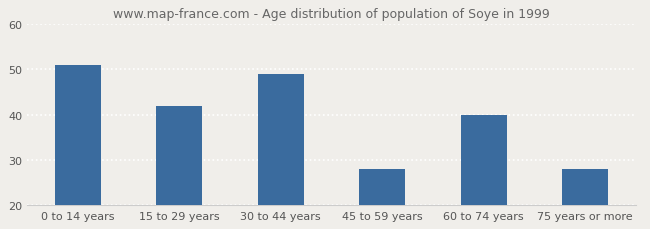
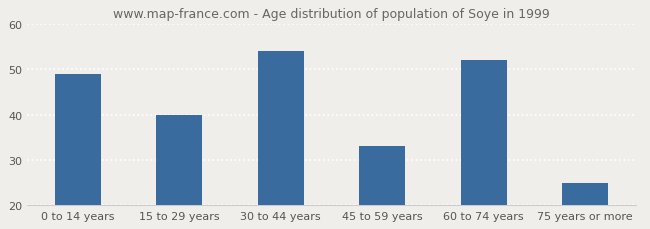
0 to 14 years: 51 -> 49
15 to 29 years: 42 -> 40
30 to 44 years: 49 -> 54
45 to 59 years: 28 -> 33
60 to 74 years: 40 -> 52
75 years or more: 28 -> 25
